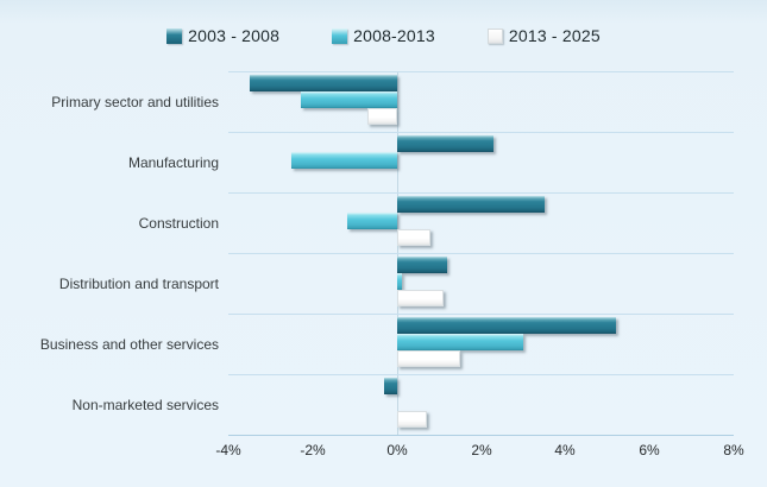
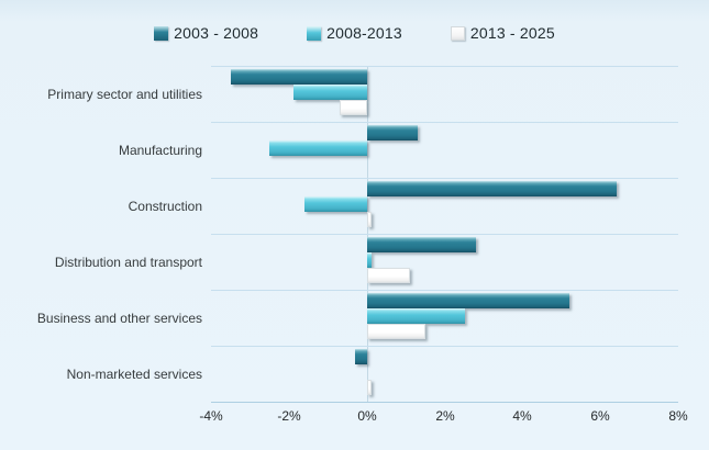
2008-2013/Primary sector and utilities: -2.3% -> -1.9%
2003 - 2008/Manufacturing: 2.3% -> 1.3%
2003 - 2008/Construction: 3.5% -> 6.4%
2008-2013/Construction: -1.2% -> -1.6%
2013 - 2025/Construction: 0.8% -> 0.1%
2003 - 2008/Distribution and transport: 1.2% -> 2.8%
2008-2013/Business and other services: 3.0% -> 2.5%
2013 - 2025/Non-marketed services: 0.7% -> 0.1%
